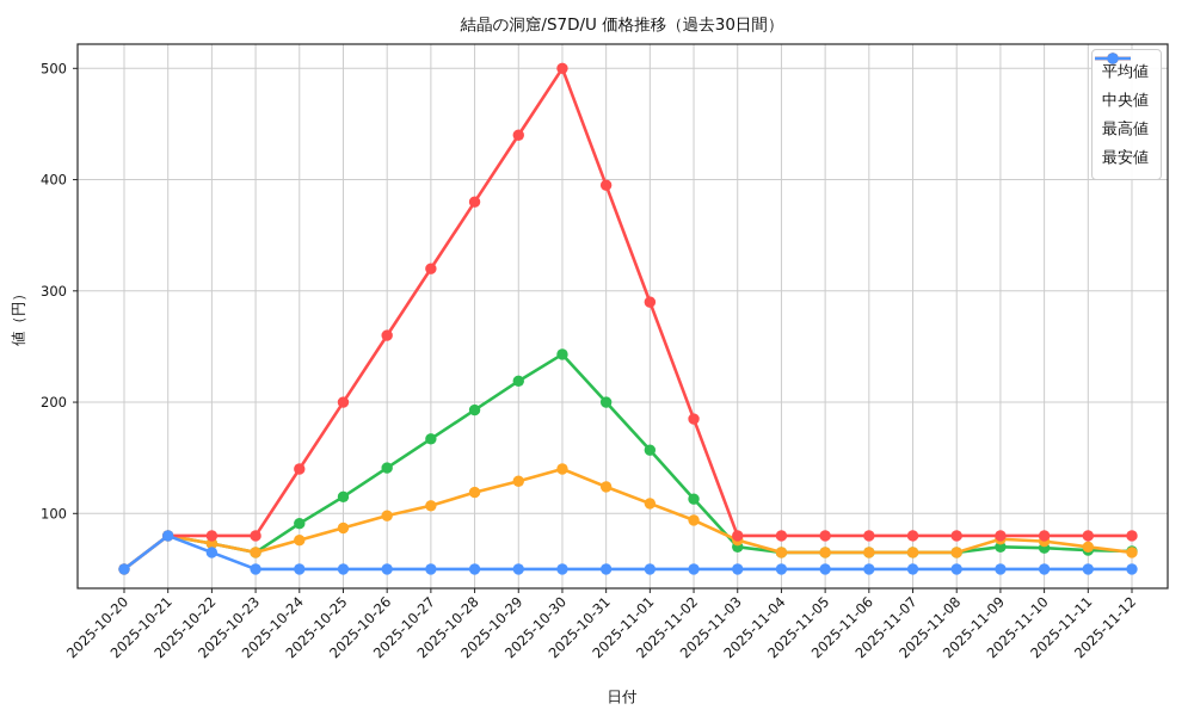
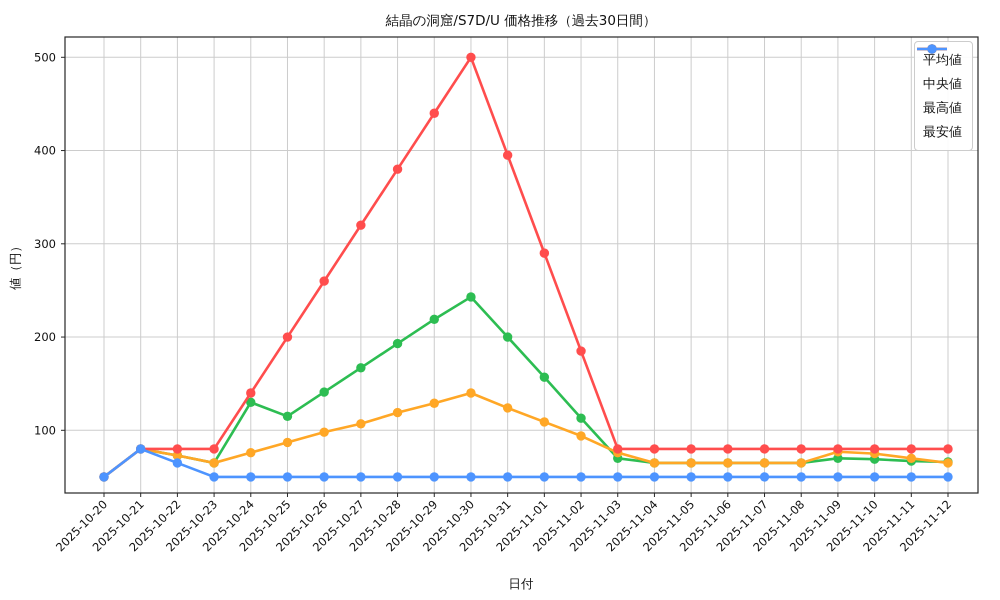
平均値/2025-10-24: 90 -> 130
